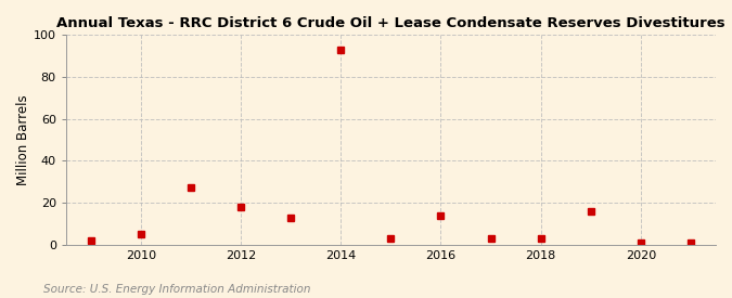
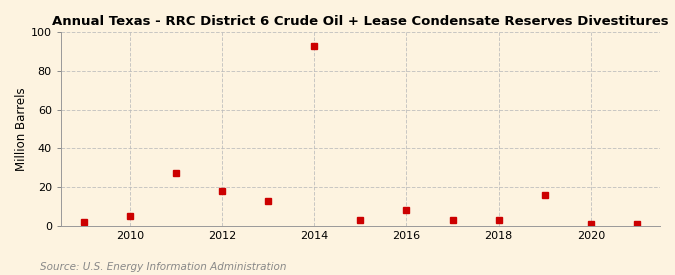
2016: 14 -> 8
